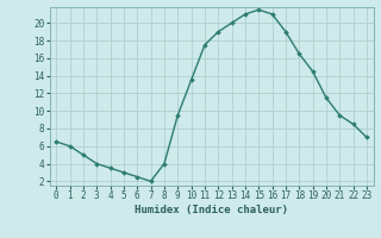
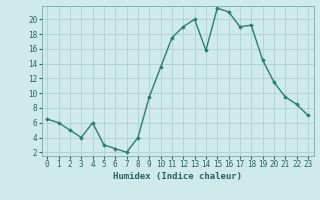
4: 3.5 -> 6.0
14: 21.0 -> 15.8
18: 16.5 -> 19.2
